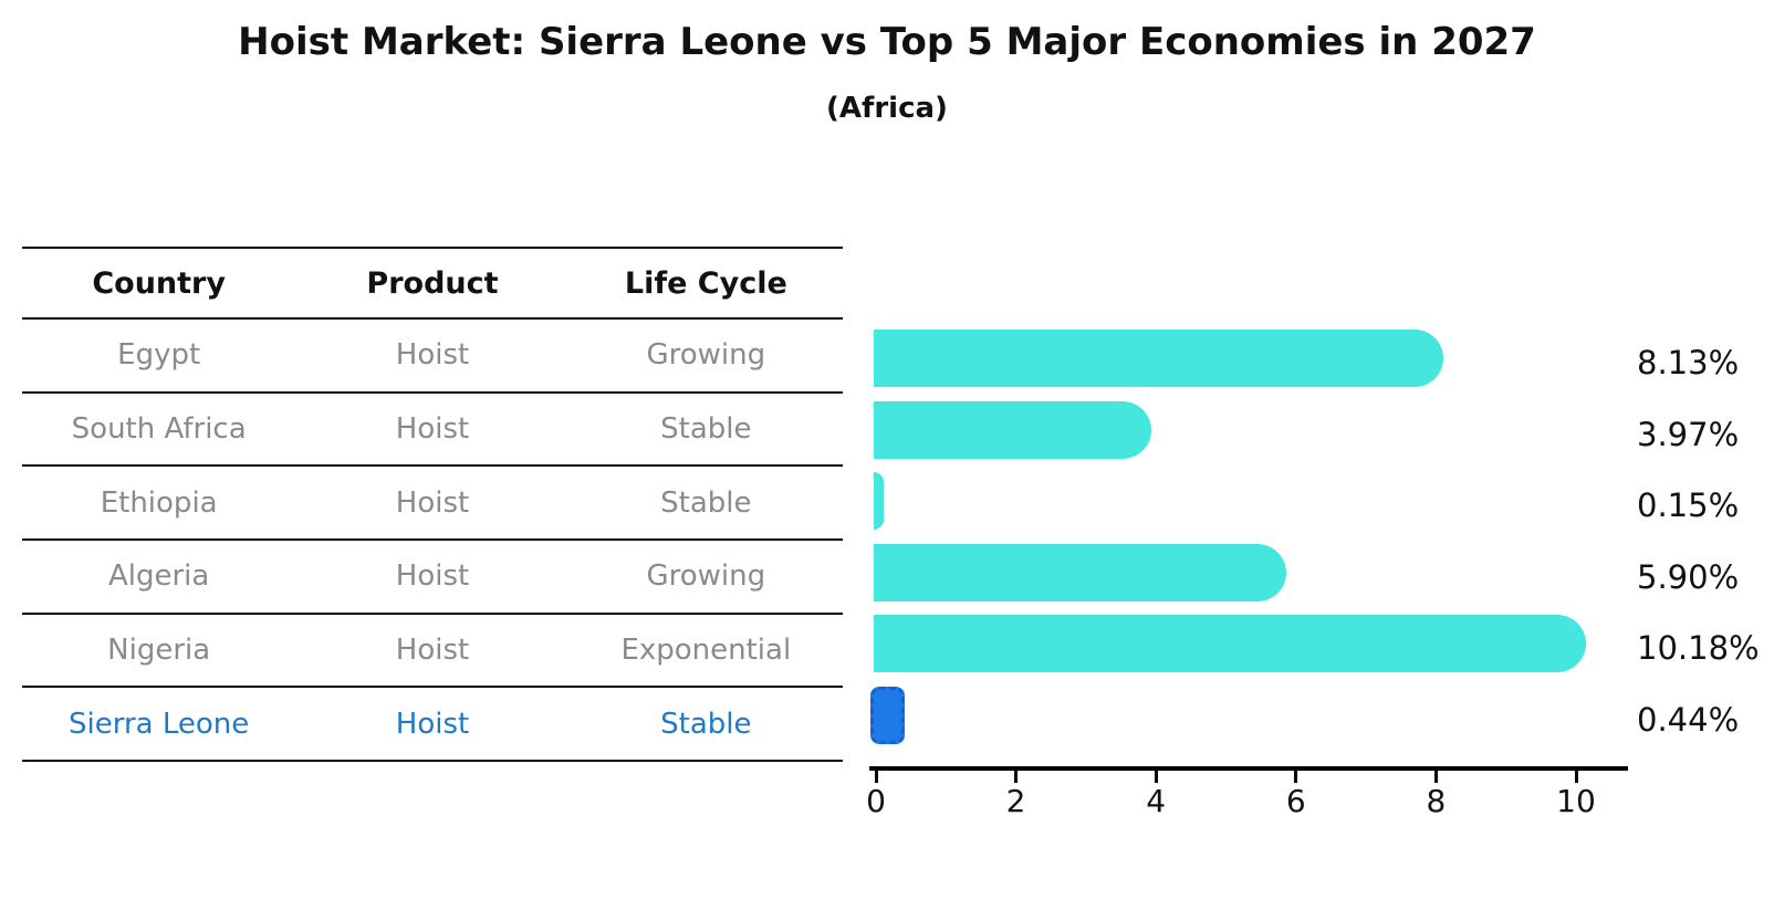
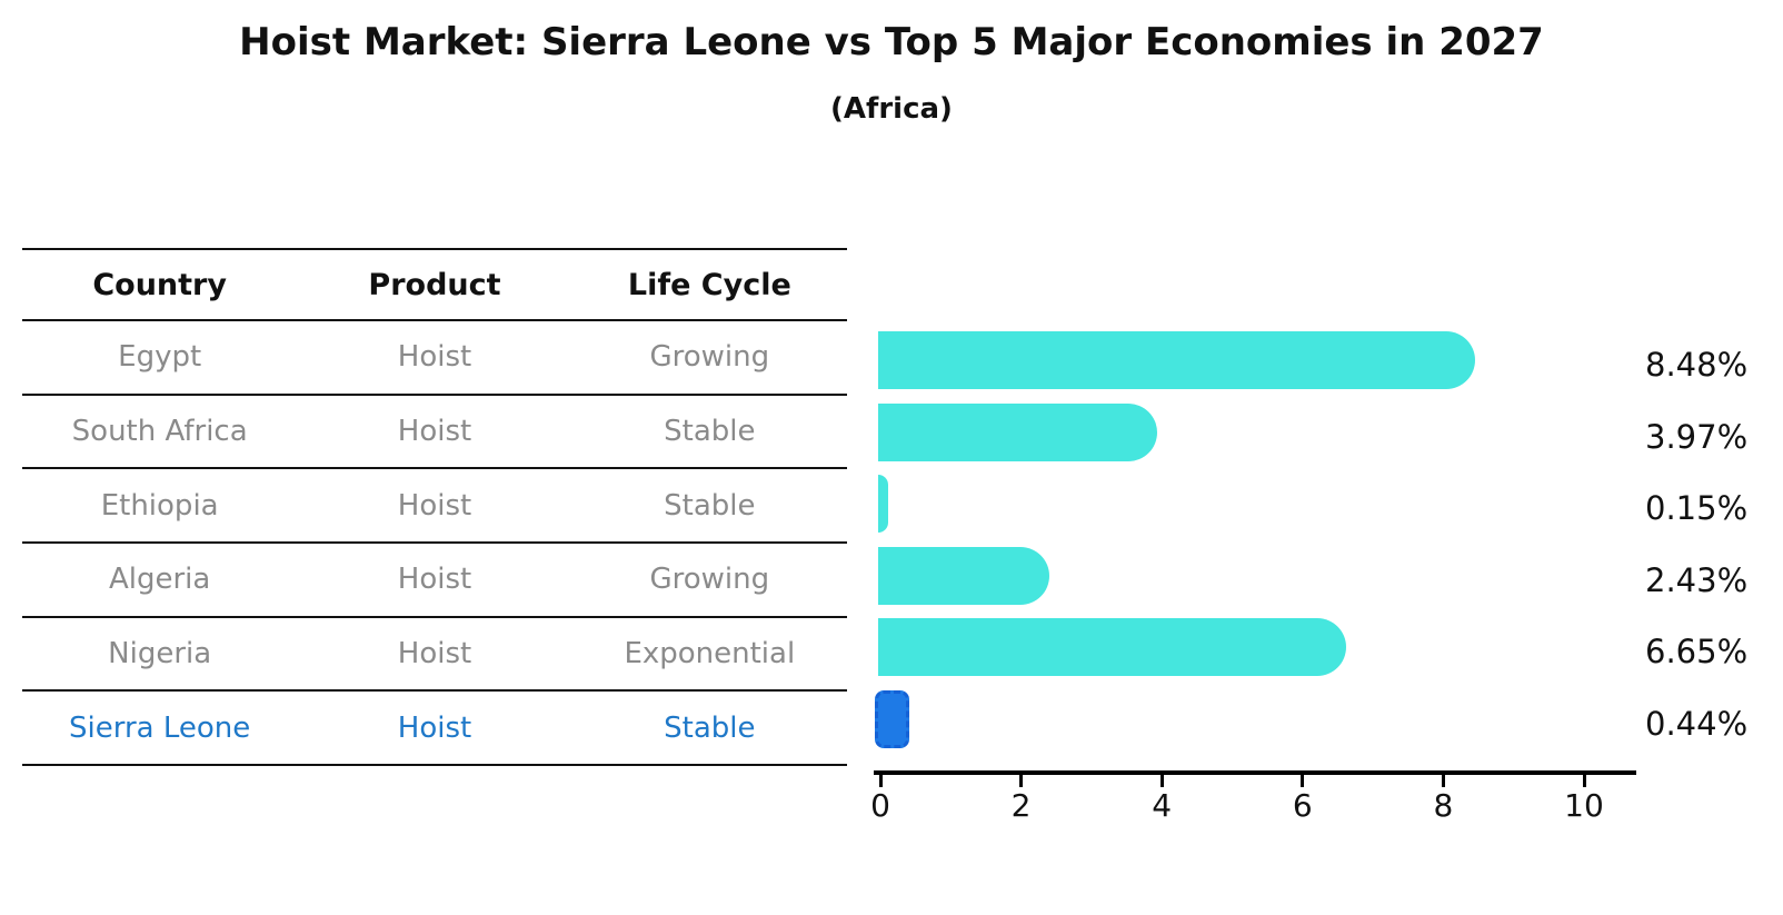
Egypt: 8.13% -> 8.48%
Algeria: 5.90% -> 2.43%
Nigeria: 10.18% -> 6.65%
